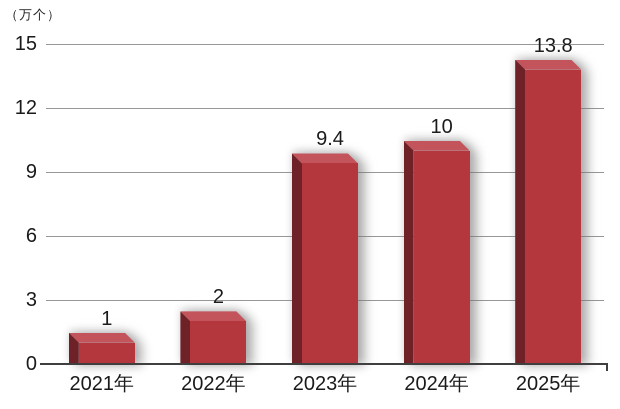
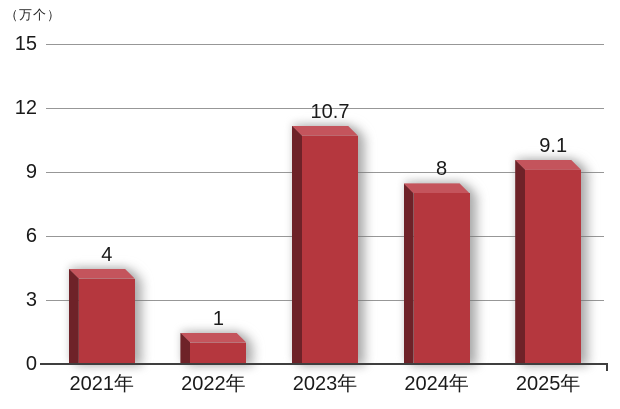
2021年: 1 -> 4
2022年: 2 -> 1
2023年: 9.4 -> 10.7
2024年: 10 -> 8
2025年: 13.8 -> 9.1
